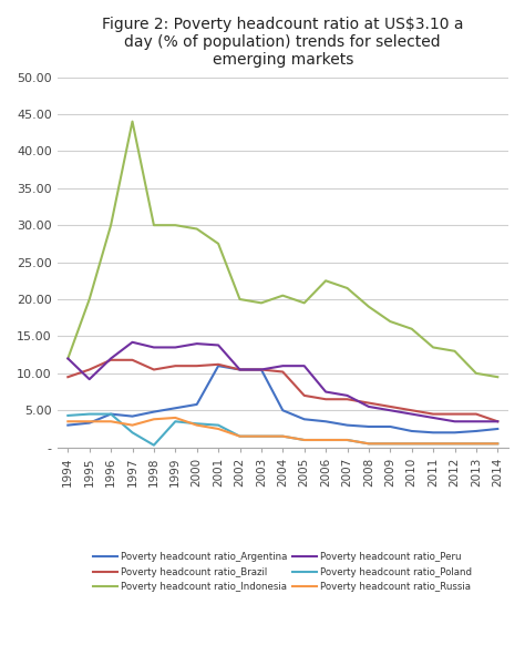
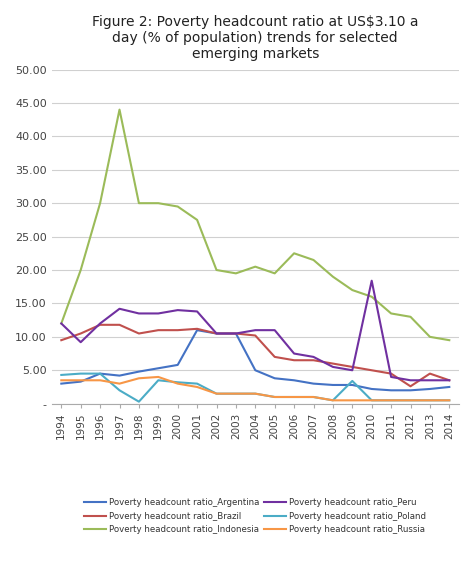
Poverty headcount ratio_Poland/2009: 0.5 -> 3.4
Poverty headcount ratio_Peru/2010: 4.5 -> 18.4
Poverty headcount ratio_Brazil/2012: 4.5 -> 2.6
